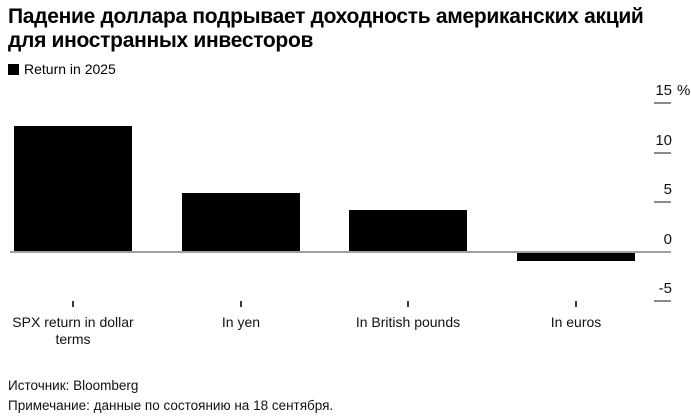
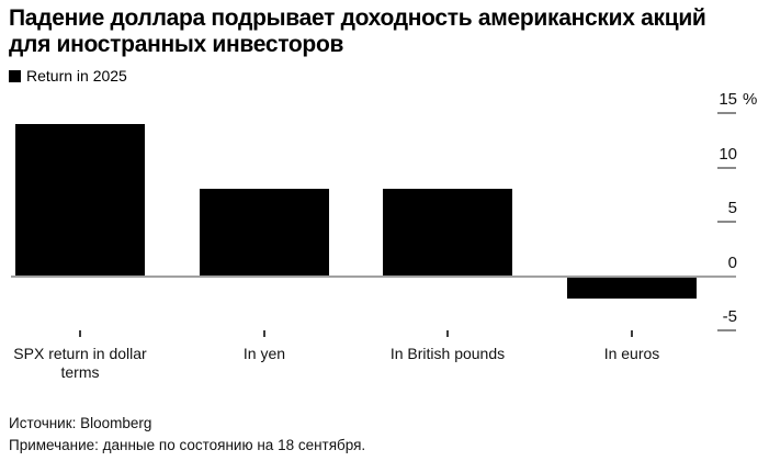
SPX return in dollar terms: 13 -> 14
In yen: 6 -> 8
In British pounds: 4 -> 8
In euros: -1 -> -2
